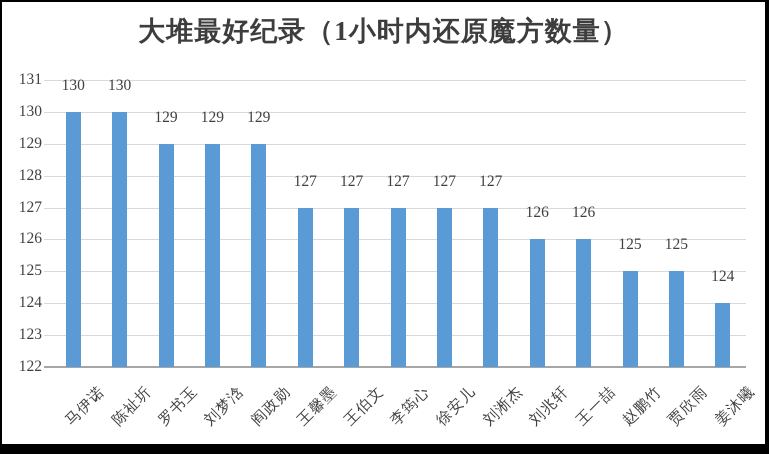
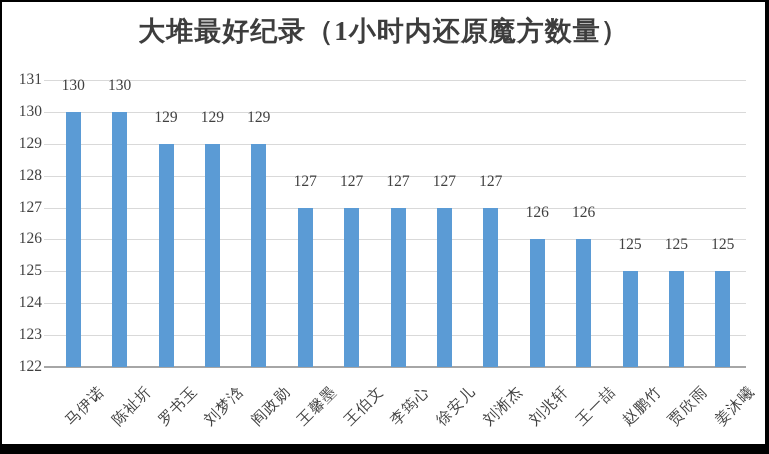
姜沐曦: 124 -> 125
